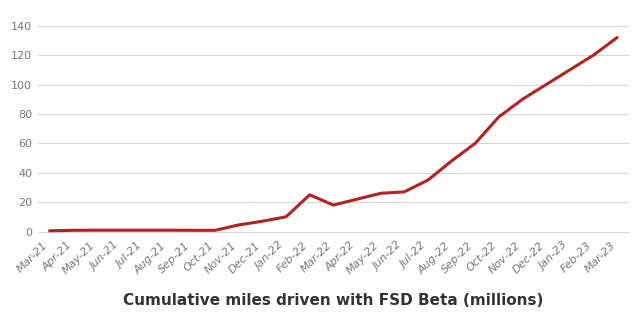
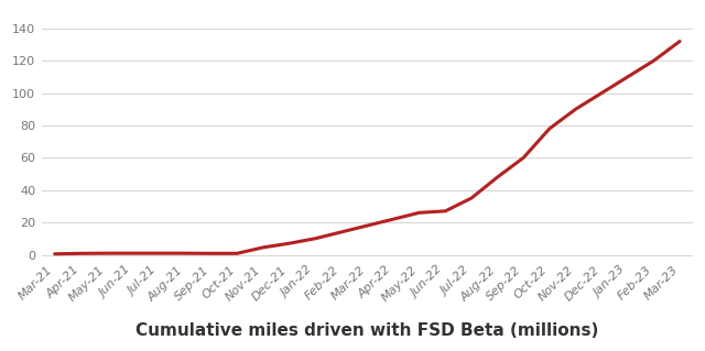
Feb-22: 25 -> 14
